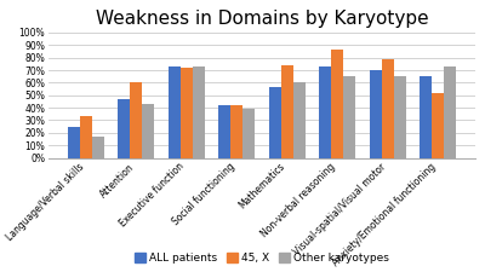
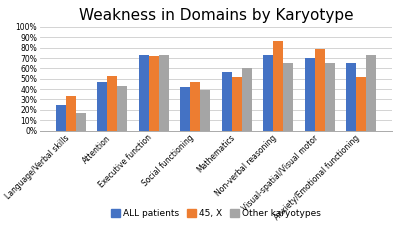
45, X/Attention: 60% -> 53%
45, X/Social functioning: 42% -> 47%
45, X/Mathematics: 74% -> 52%
